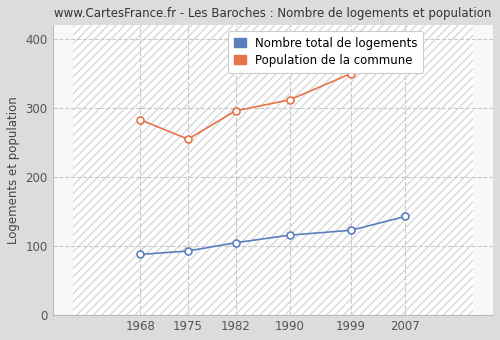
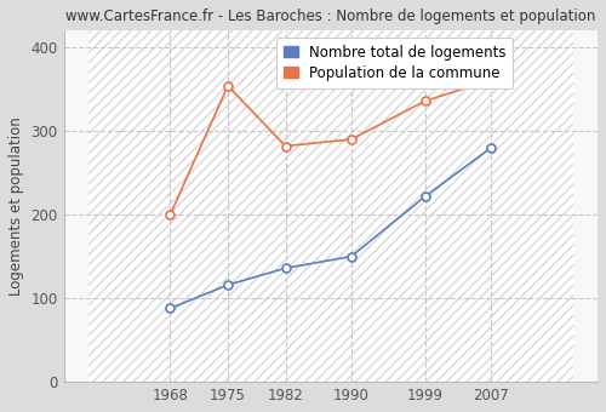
Population de la commune/1968: 283 -> 200
Nombre total de logements/1975: 93 -> 116
Population de la commune/1975: 255 -> 354
Nombre total de logements/1982: 105 -> 136
Population de la commune/1982: 296 -> 282
Nombre total de logements/1990: 116 -> 150
Population de la commune/1990: 312 -> 290
Nombre total de logements/1999: 123 -> 222
Population de la commune/1999: 350 -> 336
Nombre total de logements/2007: 143 -> 280
